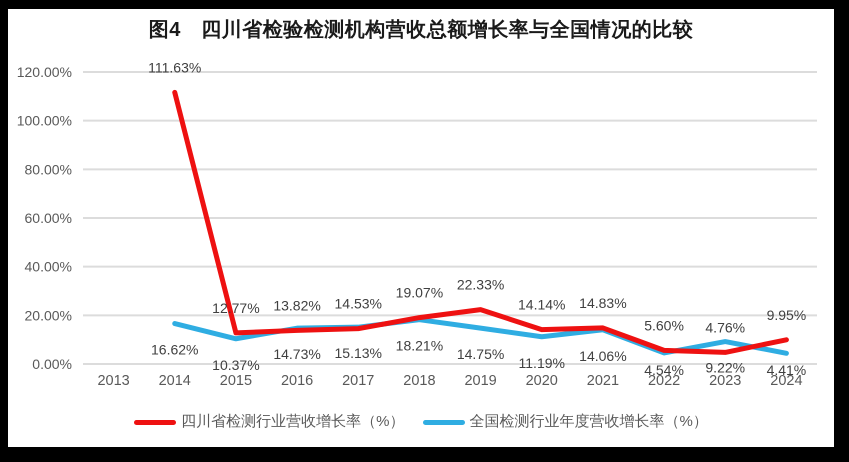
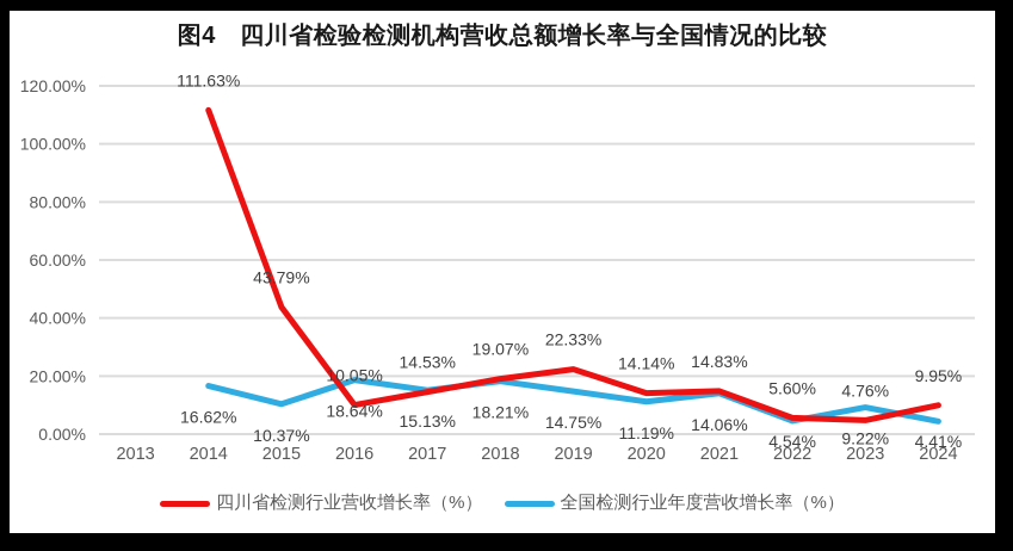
四川省检测行业营收增长率（%）/2015: 12.77% -> 43.79%
全国检测行业年度营收增长率（%）/2016: 14.73% -> 18.64%
四川省检测行业营收增长率（%）/2016: 13.82% -> 10.05%
